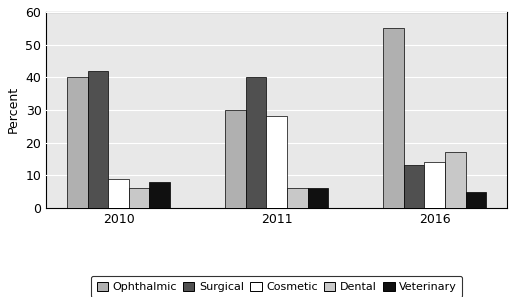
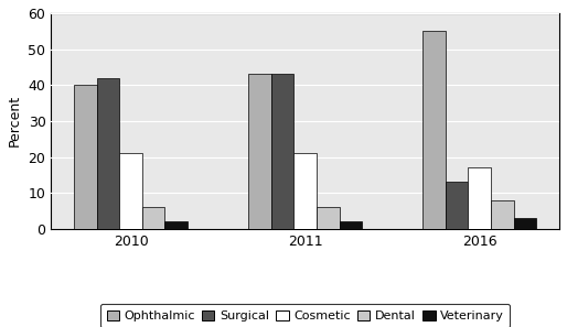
Cosmetic/2010: 9 -> 21
Veterinary/2010: 8 -> 2
Ophthalmic/2011: 30 -> 43
Surgical/2011: 40 -> 43
Cosmetic/2011: 28 -> 21
Veterinary/2011: 6 -> 2
Cosmetic/2016: 14 -> 17
Dental/2016: 17 -> 8
Veterinary/2016: 5 -> 3
